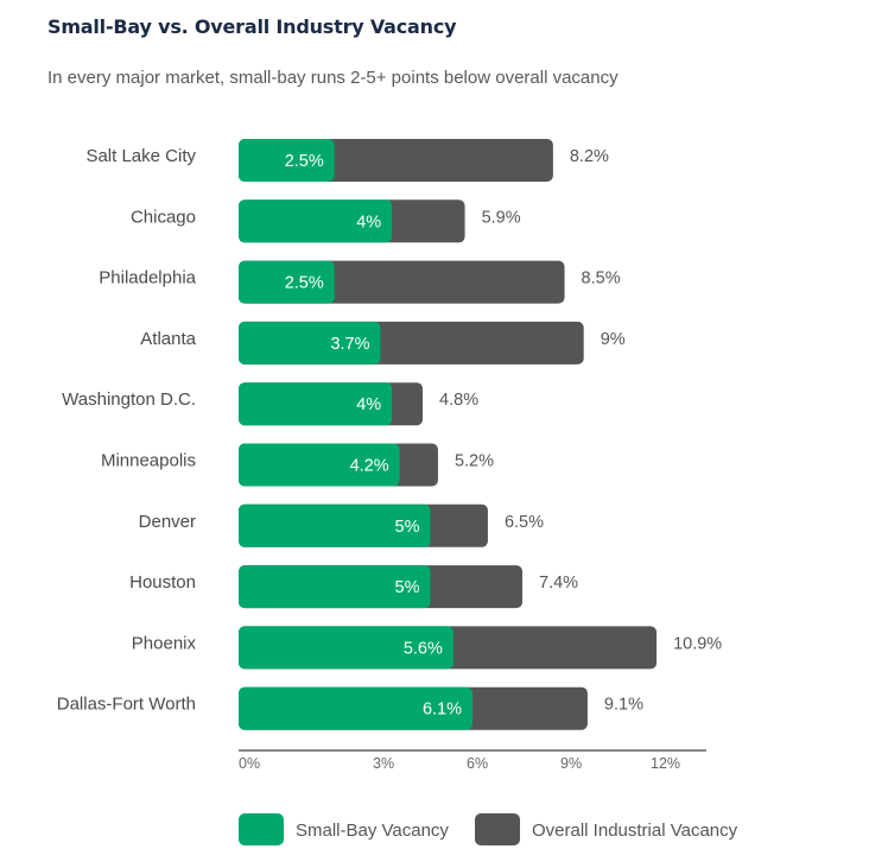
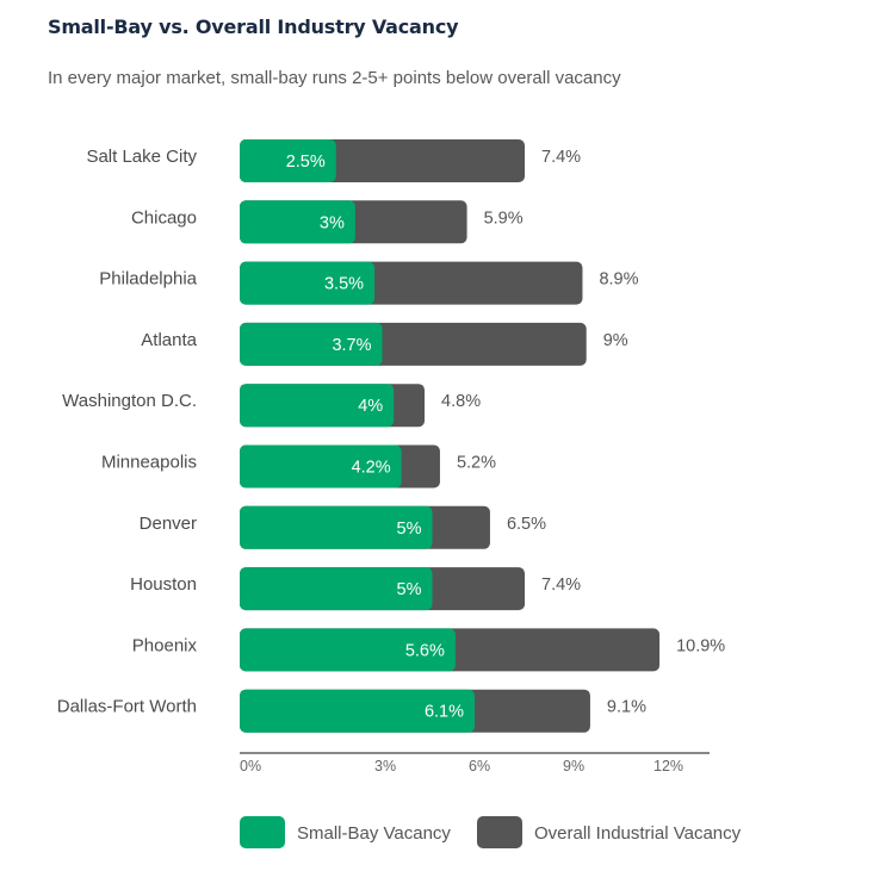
Overall Industrial Vacancy/Salt Lake City: 8.2% -> 7.4%
Small-Bay Vacancy/Chicago: 4% -> 3%
Small-Bay Vacancy/Philadelphia: 2.5% -> 3.5%
Overall Industrial Vacancy/Philadelphia: 8.5% -> 8.9%
